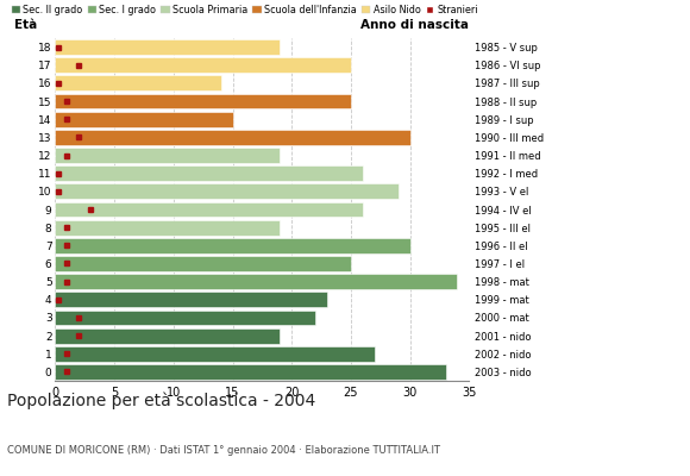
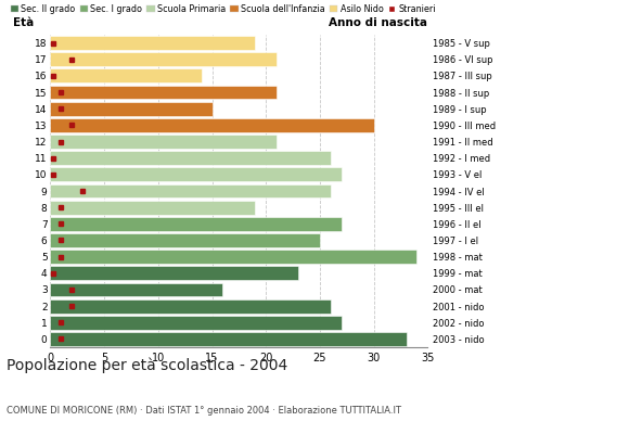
17: 25 -> 21
15: 25 -> 21
12: 19 -> 21
10: 29 -> 27
7: 30 -> 27
3: 22 -> 16
2: 19 -> 26
